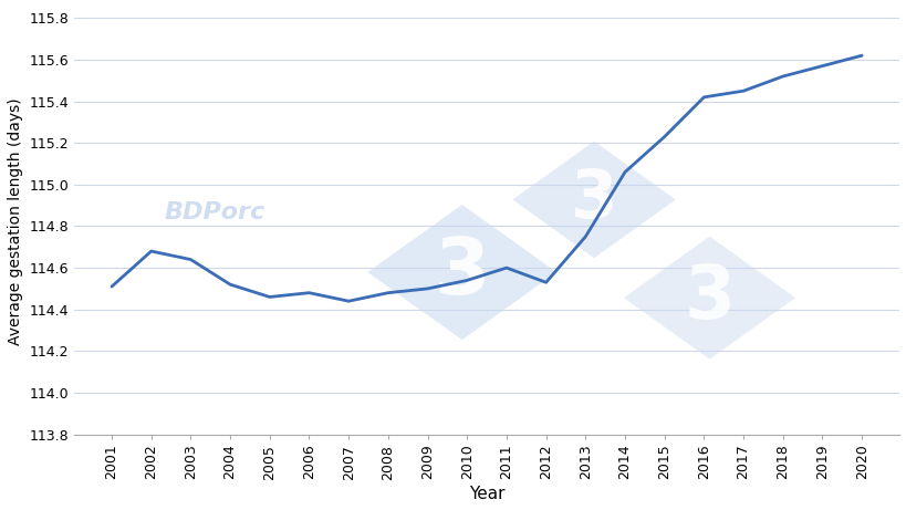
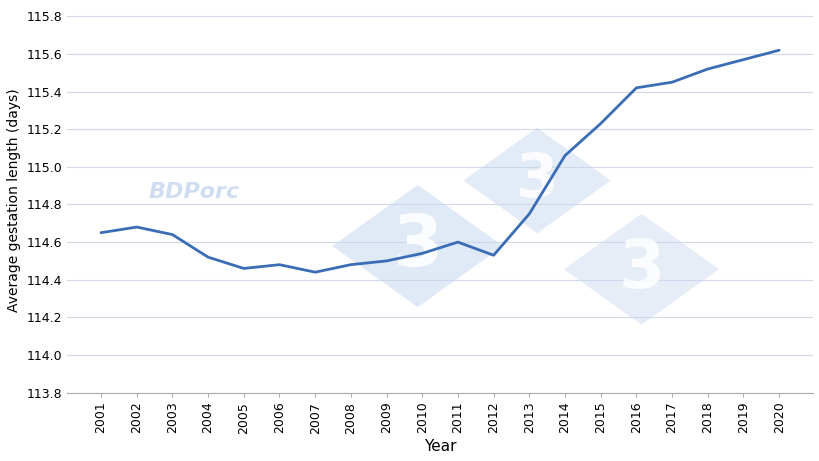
2001: 114.51 -> 114.65
